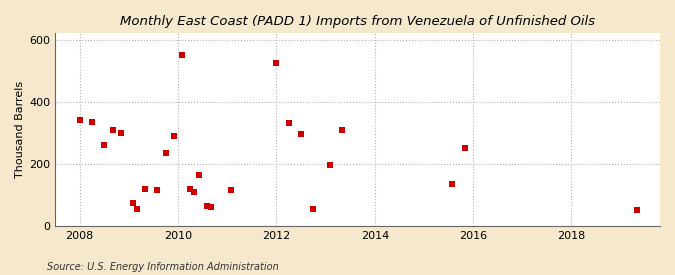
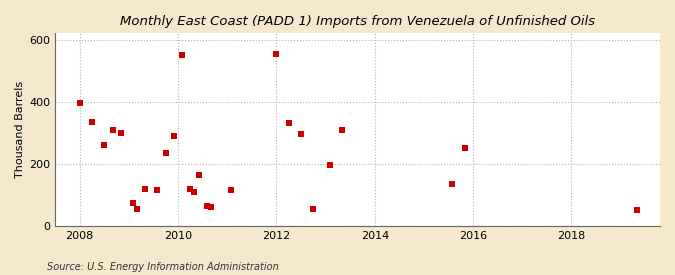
2008: 340 -> 395
2012: 525 -> 555
